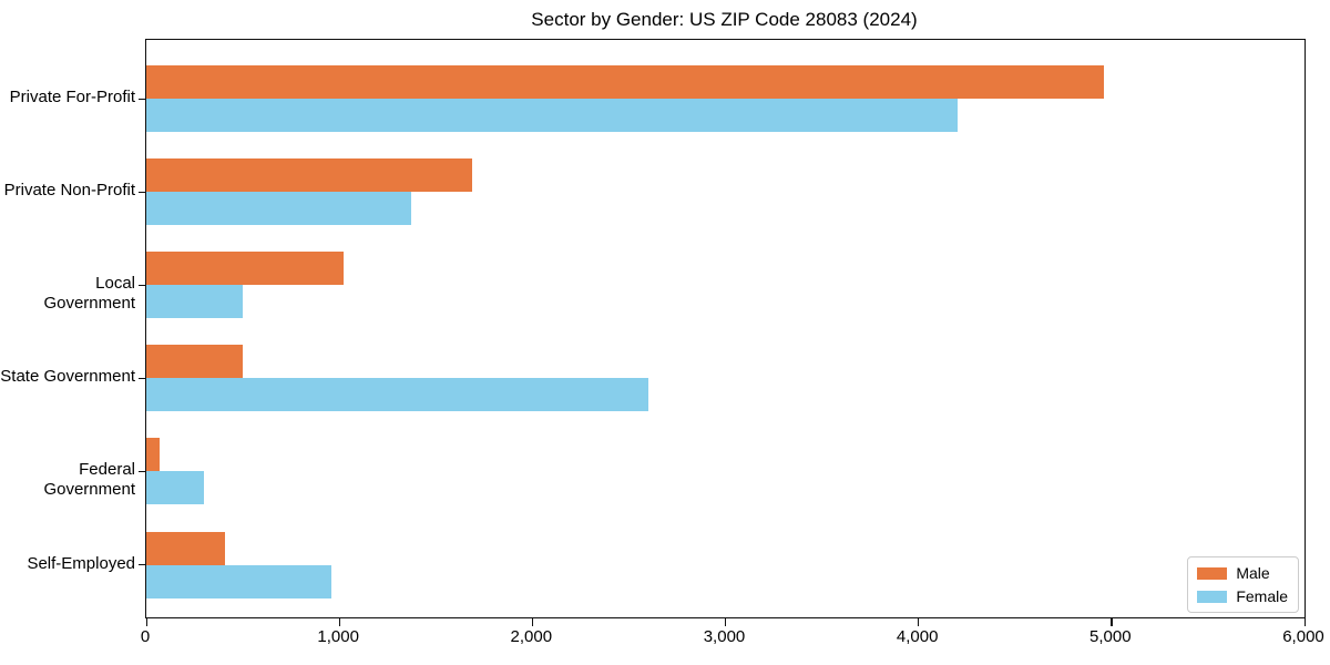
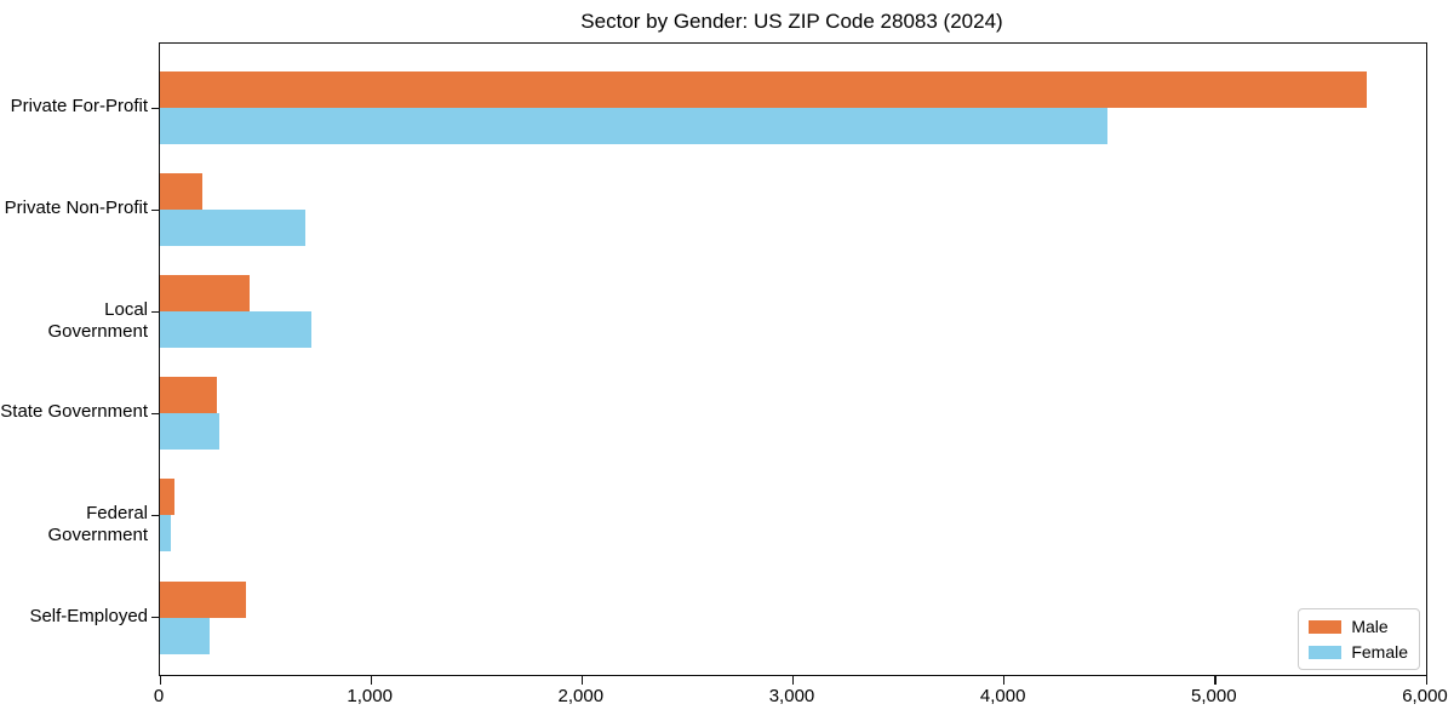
Male/Private For-Profit: 4960 -> 5720
Female/Private For-Profit: 4200 -> 4490
Male/Private Non-Profit: 1690 -> 200
Female/Private Non-Profit: 1370 -> 690
Male/Local Government: 1020 -> 420
Female/Local Government: 500 -> 720
Male/State Government: 500 -> 270
Female/State Government: 2600 -> 280
Female/Federal Government: 300 -> 50
Female/Self-Employed: 960 -> 240
